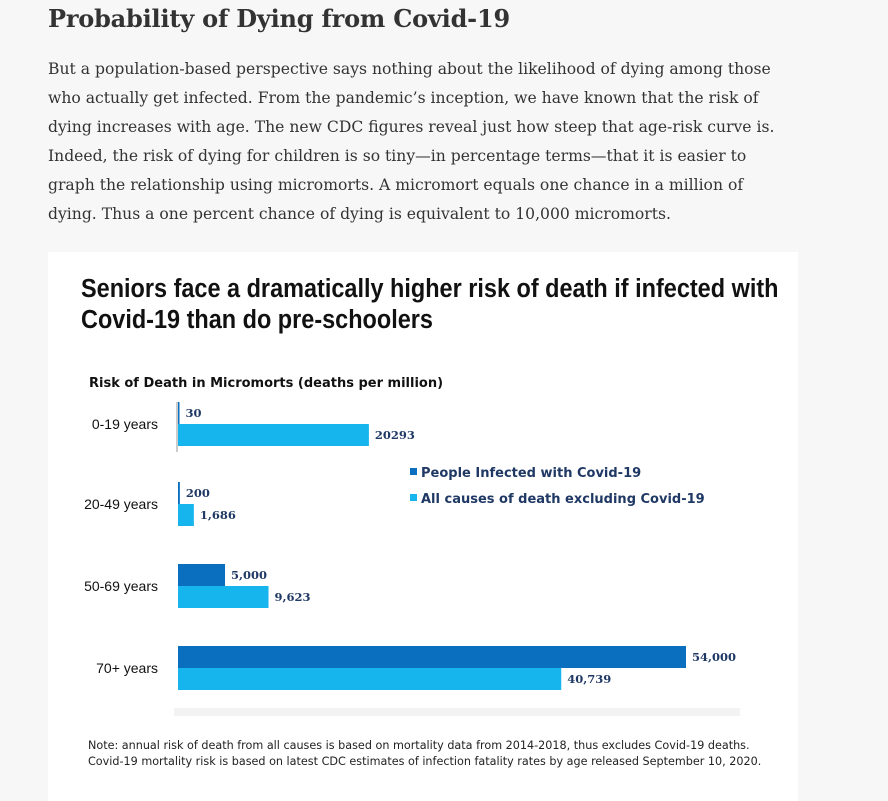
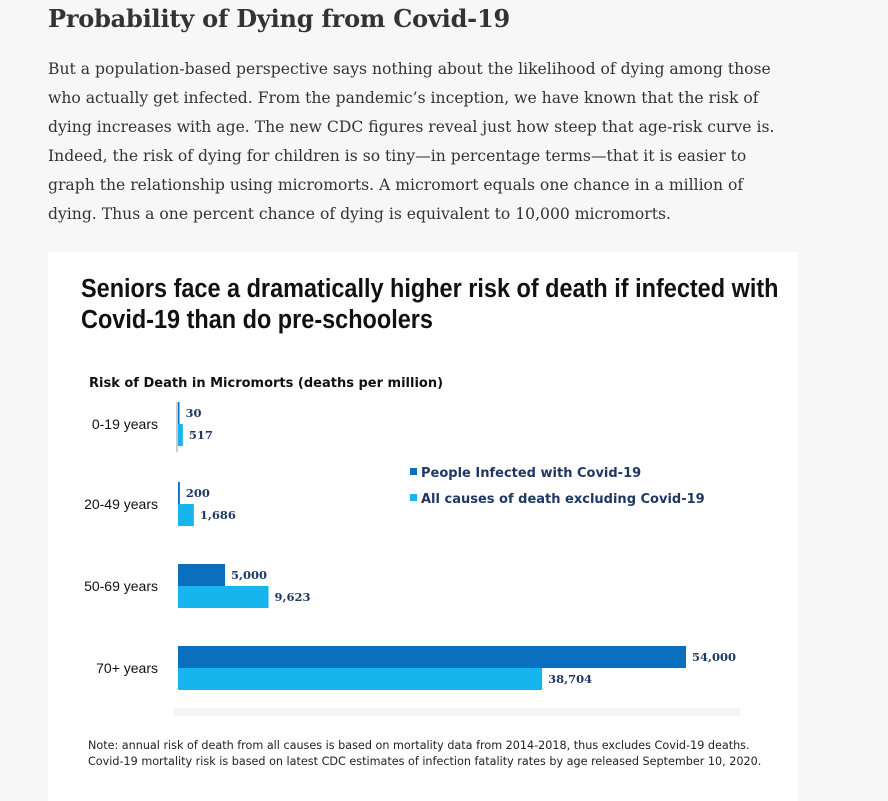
All causes of death excluding Covid-19/0-19 years: 20293 -> 517
All causes of death excluding Covid-19/70+ years: 40,739 -> 38,704
